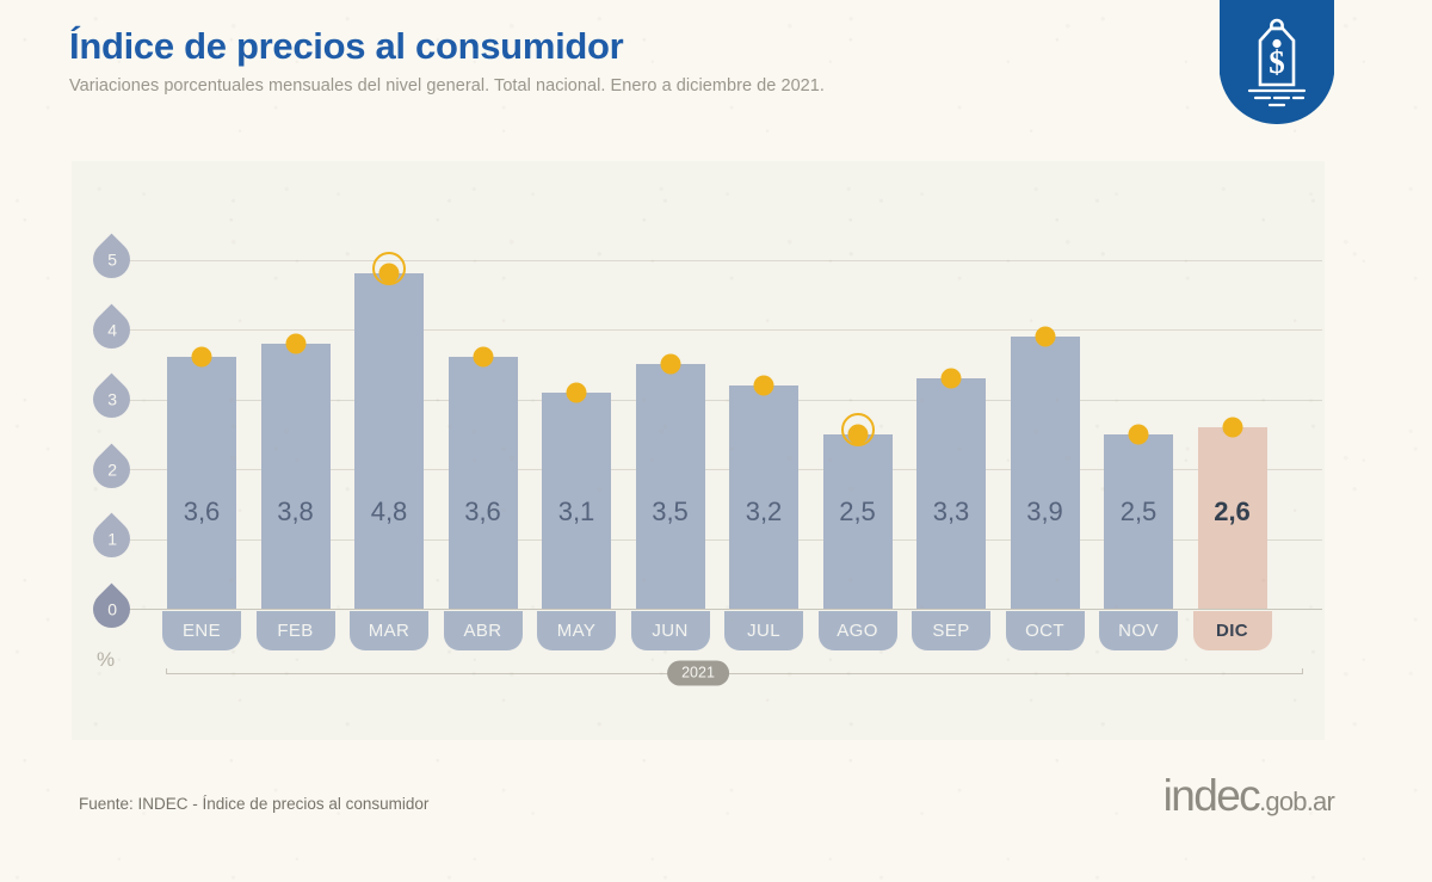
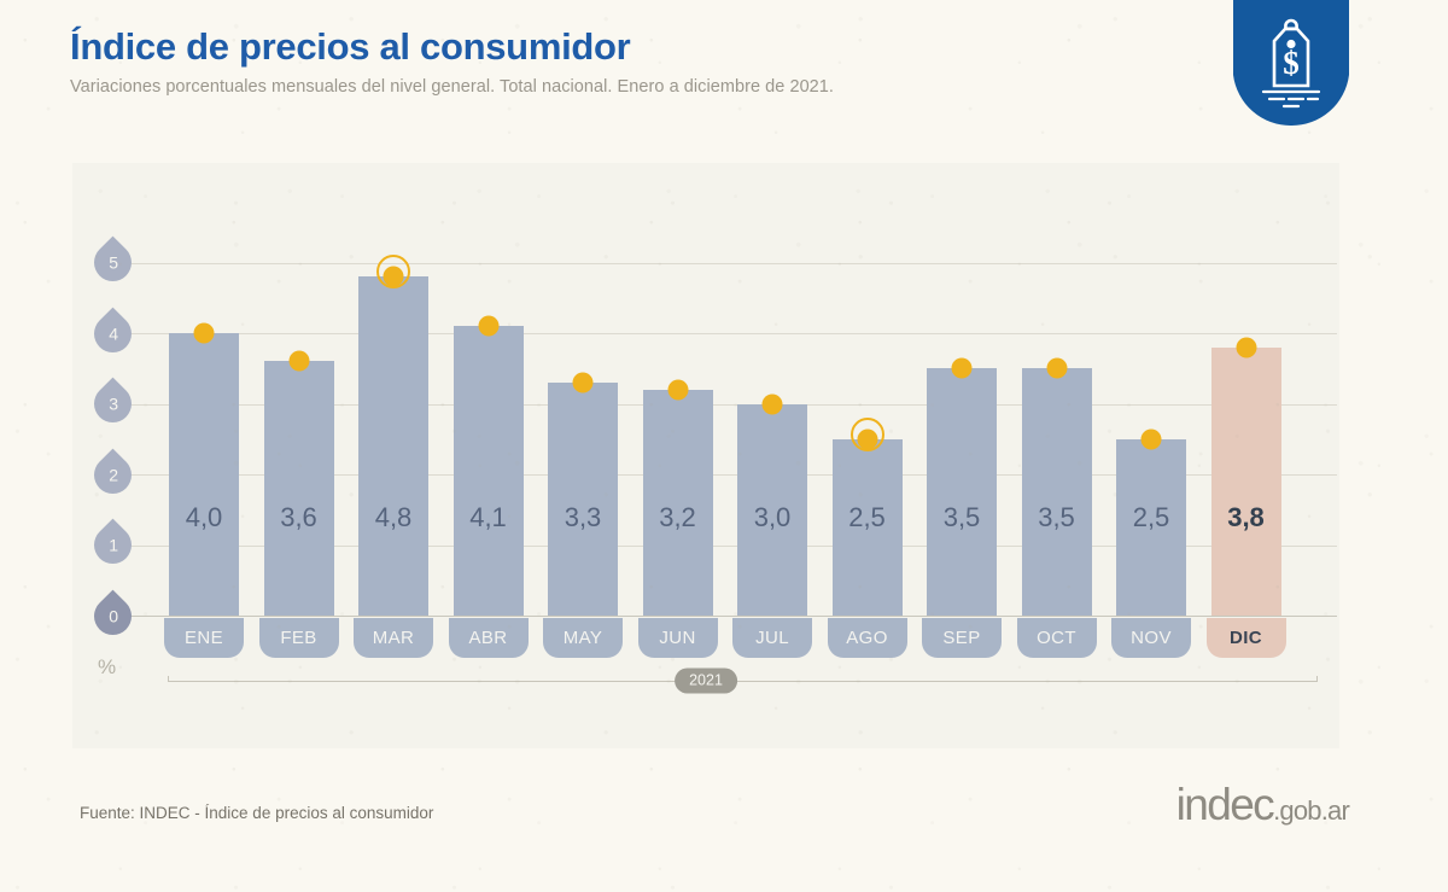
ENE: 3,6 -> 4,0
FEB: 3,8 -> 3,6
ABR: 3,6 -> 4,1
MAY: 3,1 -> 3,3
JUN: 3,5 -> 3,2
JUL: 3,2 -> 3,0
SEP: 3,3 -> 3,5
OCT: 3,9 -> 3,5
DIC: 2,6 -> 3,8
